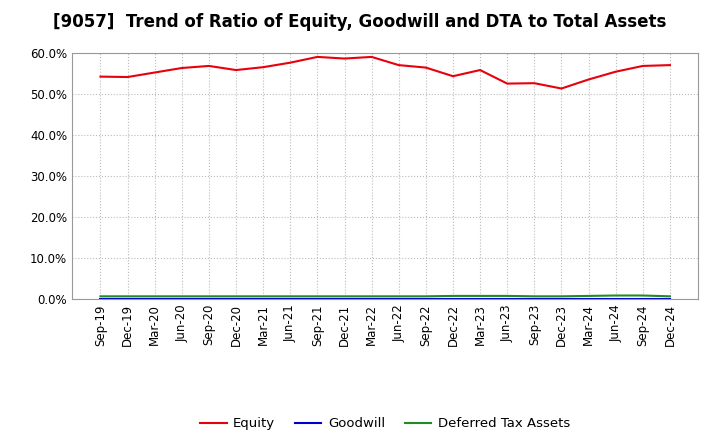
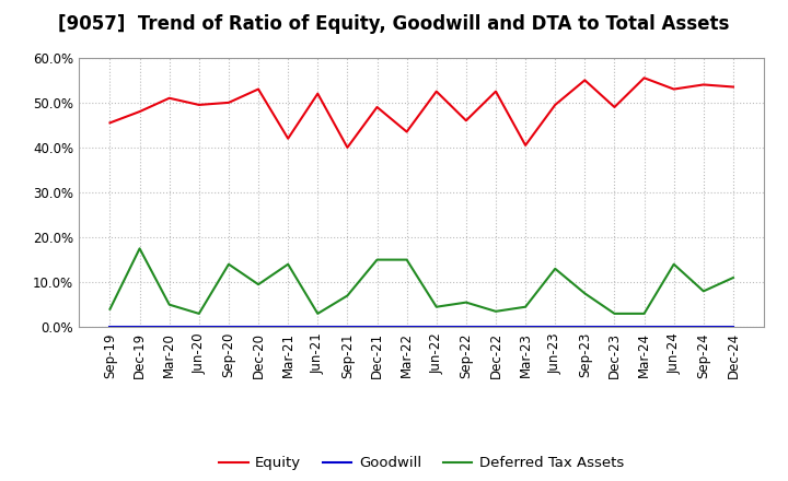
Equity/Sep-19: 54.2% -> 45.5%
Deferred Tax Assets/Sep-19: 0.7% -> 4.0%
Equity/Dec-19: 54.1% -> 48.0%
Deferred Tax Assets/Dec-19: 0.7% -> 17.5%
Equity/Mar-20: 55.2% -> 51.0%
Deferred Tax Assets/Mar-20: 0.7% -> 5.0%
Equity/Jun-20: 56.3% -> 49.5%
Deferred Tax Assets/Jun-20: 0.7% -> 3.0%
Equity/Sep-20: 56.8% -> 50.0%
Deferred Tax Assets/Sep-20: 0.7% -> 14.0%
Equity/Dec-20: 55.8% -> 53.0%
Deferred Tax Assets/Dec-20: 0.7% -> 9.5%
Equity/Mar-21: 56.5% -> 42.0%
Deferred Tax Assets/Mar-21: 0.7% -> 14.0%
Equity/Jun-21: 57.6% -> 52.0%
Deferred Tax Assets/Jun-21: 0.7% -> 3.0%
Equity/Sep-21: 59.0% -> 40.0%
Deferred Tax Assets/Sep-21: 0.7% -> 7.0%
Equity/Dec-21: 58.6% -> 49.0%
Deferred Tax Assets/Dec-21: 0.7% -> 15.0%
Equity/Mar-22: 59.0% -> 43.5%
Deferred Tax Assets/Mar-22: 0.7% -> 15.0%
Equity/Jun-22: 57.0% -> 52.5%
Deferred Tax Assets/Jun-22: 0.7% -> 4.5%
Equity/Sep-22: 56.4% -> 46.0%
Deferred Tax Assets/Sep-22: 0.7% -> 5.5%
Equity/Dec-22: 54.3% -> 52.5%
Deferred Tax Assets/Dec-22: 0.8% -> 3.5%
Equity/Mar-23: 55.8% -> 40.5%
Deferred Tax Assets/Mar-23: 0.8% -> 4.5%
Equity/Jun-23: 52.5% -> 49.5%
Deferred Tax Assets/Jun-23: 0.8% -> 13.0%
Equity/Sep-23: 52.6% -> 55.0%
Deferred Tax Assets/Sep-23: 0.7% -> 7.5%
Equity/Dec-23: 51.3% -> 49.0%
Deferred Tax Assets/Dec-23: 0.7% -> 3.0%
Equity/Mar-24: 53.5% -> 55.5%
Deferred Tax Assets/Mar-24: 0.8% -> 3.0%
Equity/Jun-24: 55.4% -> 53.0%
Deferred Tax Assets/Jun-24: 0.9% -> 14.0%
Equity/Sep-24: 56.8% -> 54.0%
Deferred Tax Assets/Sep-24: 0.9% -> 8.0%
Equity/Dec-24: 57.0% -> 53.5%
Deferred Tax Assets/Dec-24: 0.7% -> 11.0%
